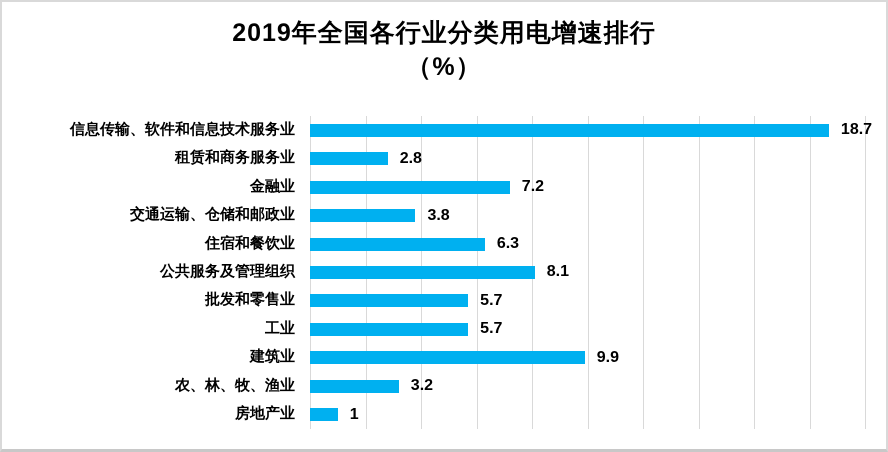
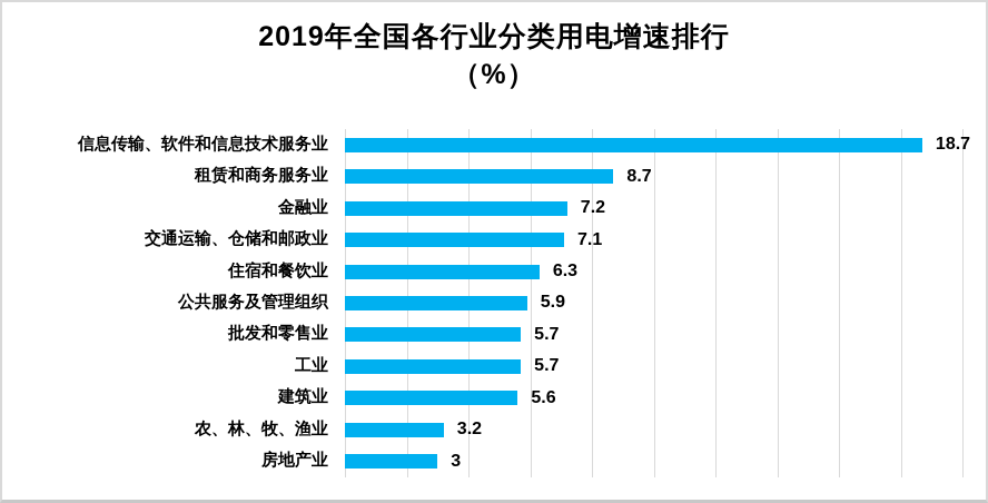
租赁和商务服务业: 2.8 -> 8.7
交通运输、仓储和邮政业: 3.8 -> 7.1
公共服务及管理组织: 8.1 -> 5.9
建筑业: 9.9 -> 5.6
房地产业: 1 -> 3
